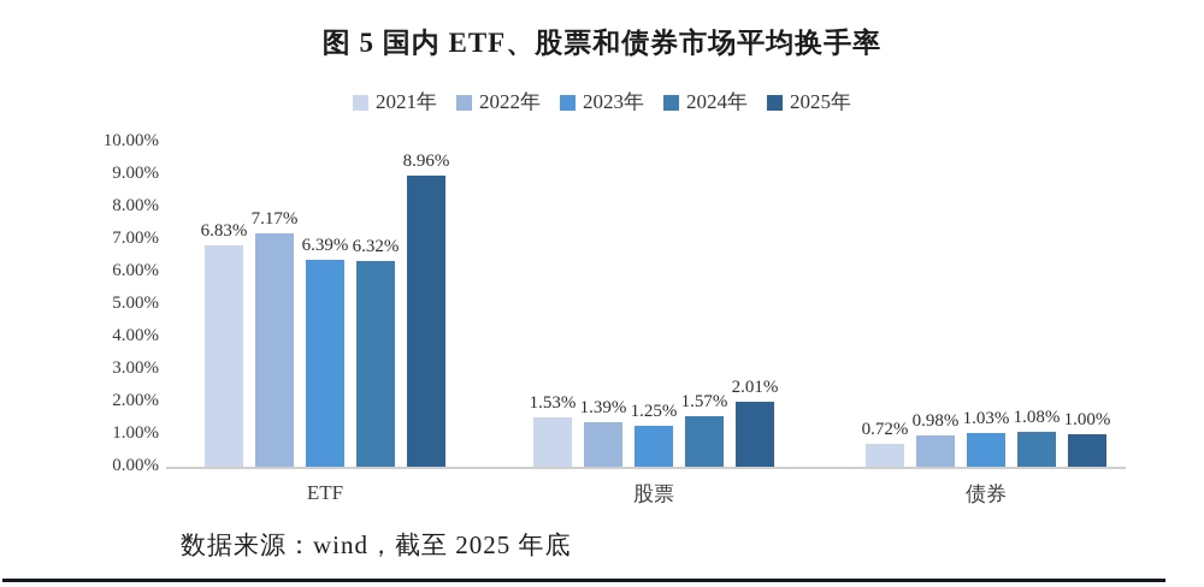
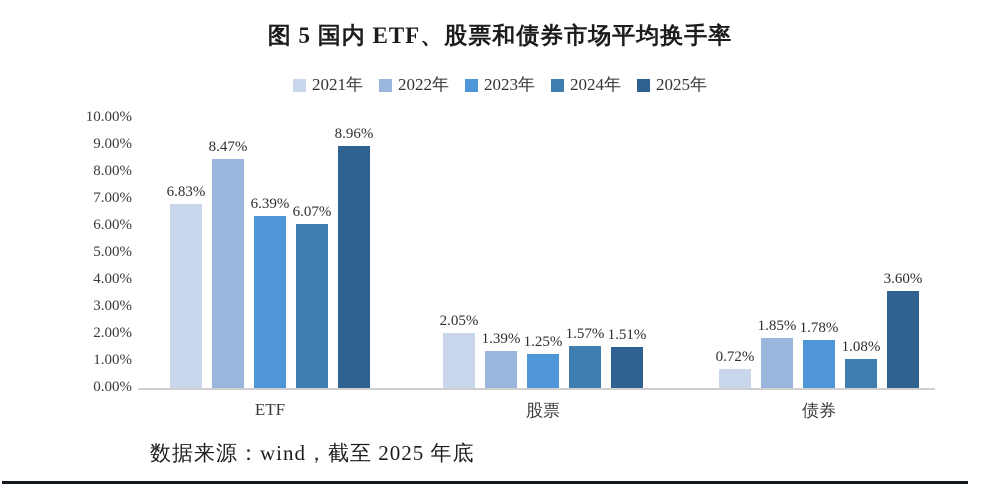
2022年/ETF: 7.17% -> 8.47%
2024年/ETF: 6.32% -> 6.07%
2021年/股票: 1.53% -> 2.05%
2025年/股票: 2.01% -> 1.51%
2022年/债券: 0.98% -> 1.85%
2023年/债券: 1.03% -> 1.78%
2025年/债券: 1.00% -> 3.60%
